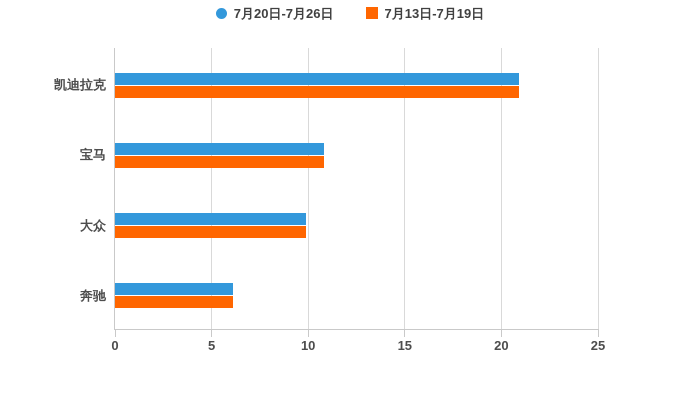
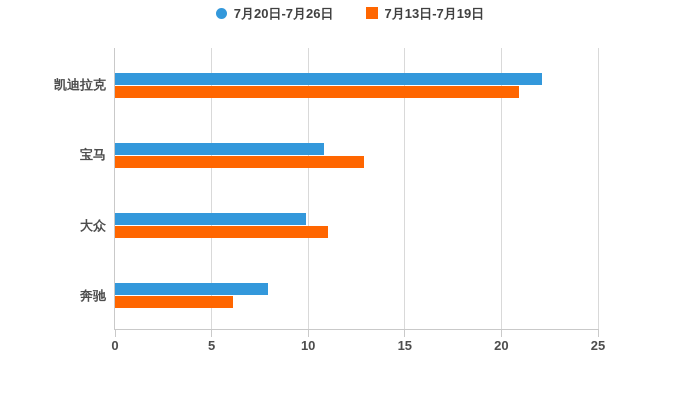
7月20日-7月26日/凯迪拉克: 20.9 -> 22.1
7月13日-7月19日/宝马: 10.8 -> 12.9
7月13日-7月19日/大众: 9.9 -> 11.0
7月20日-7月26日/奔驰: 6.1 -> 7.9
